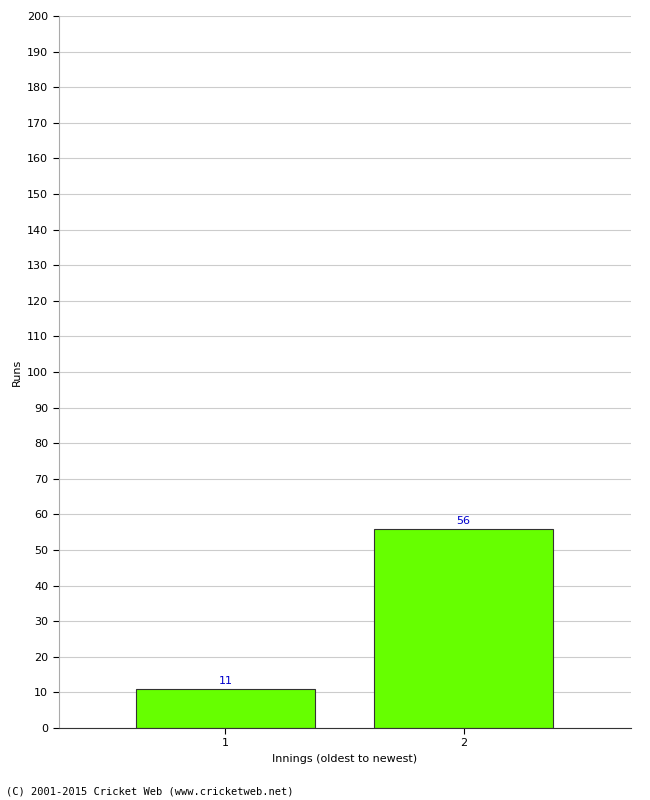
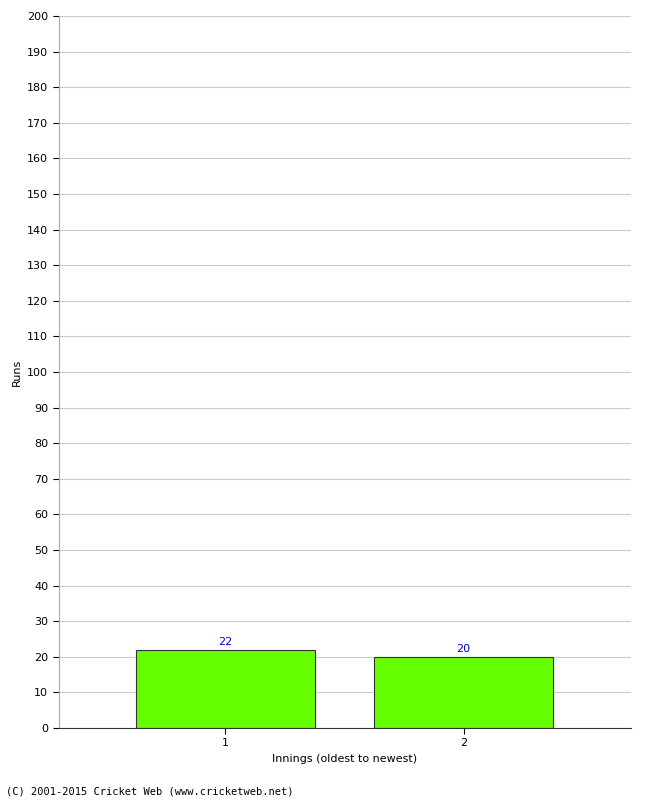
1: 11 -> 22
2: 56 -> 20
